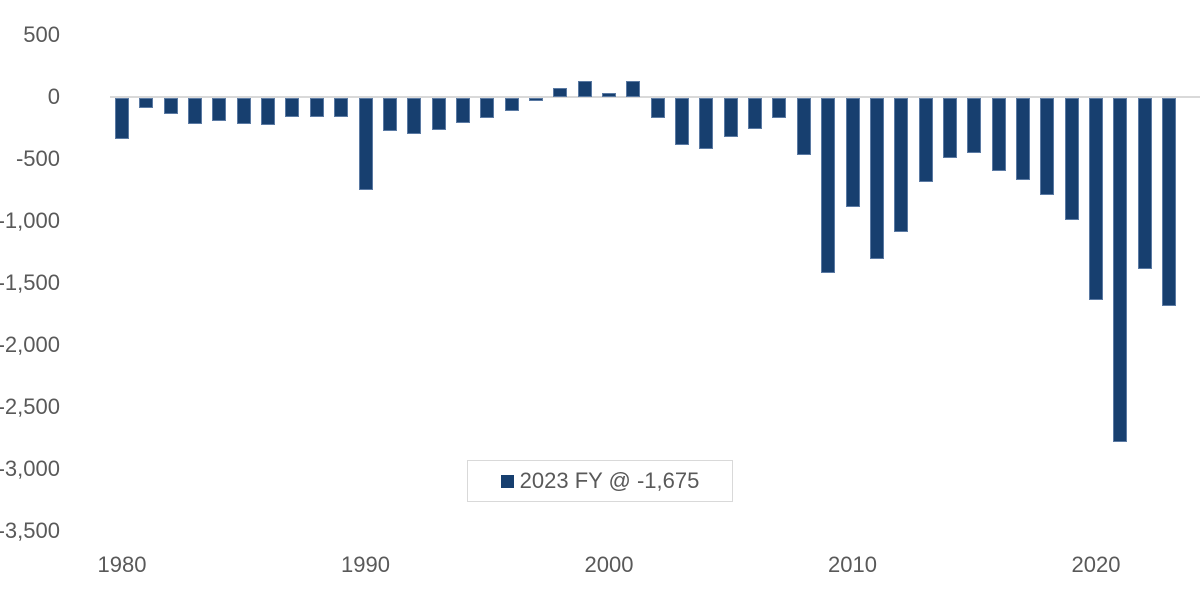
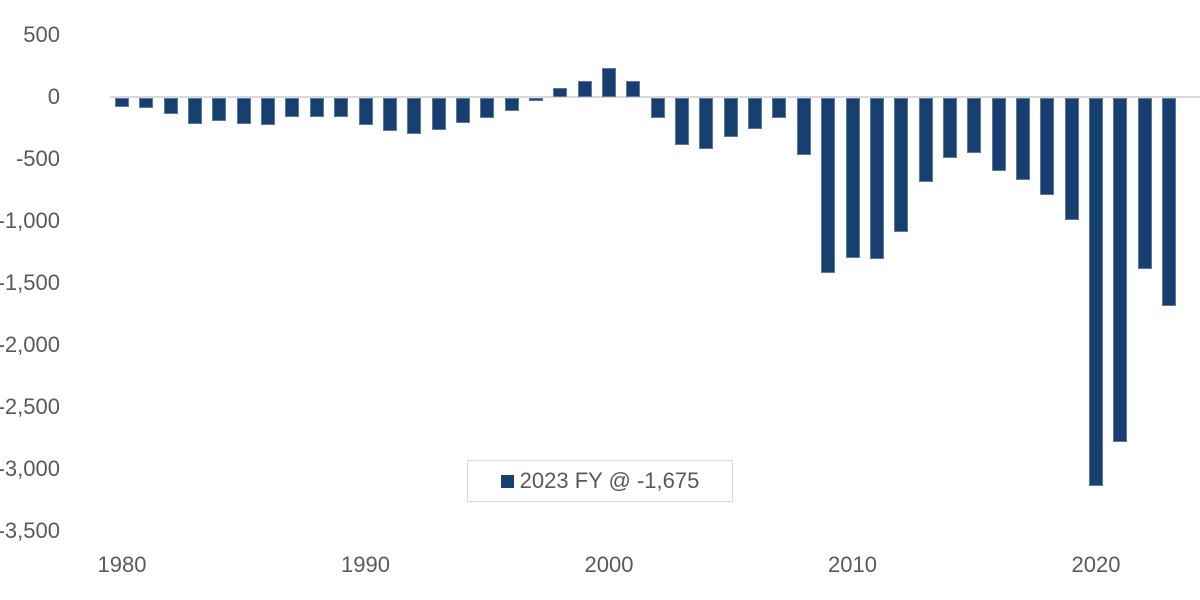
1980: -330 -> -70
1990: -740 -> -220
2000: 30 -> 240
2010: -880 -> -1290
2020: -1630 -> -3130
